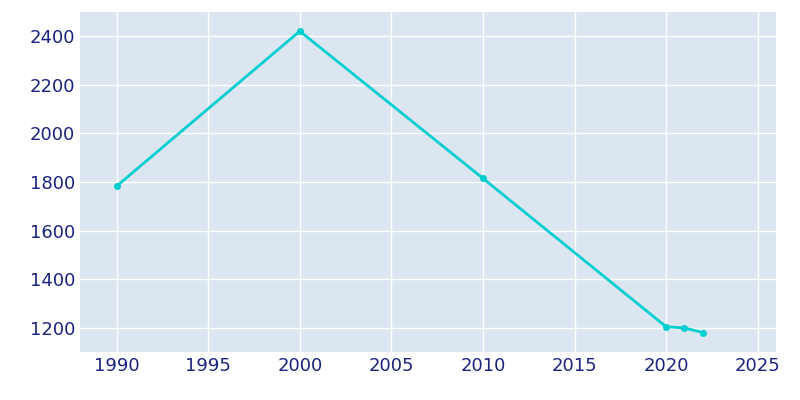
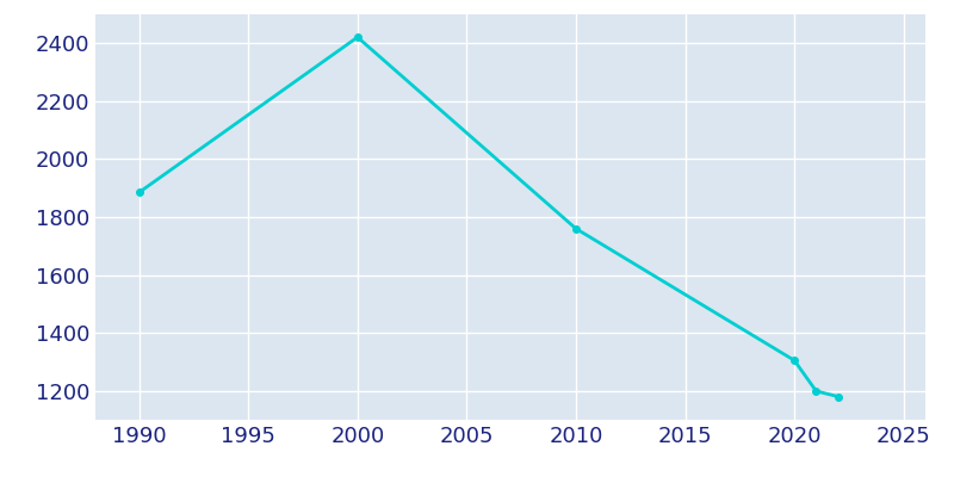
1990: 1783 -> 1885
2010: 1815 -> 1760
2020: 1204 -> 1305
